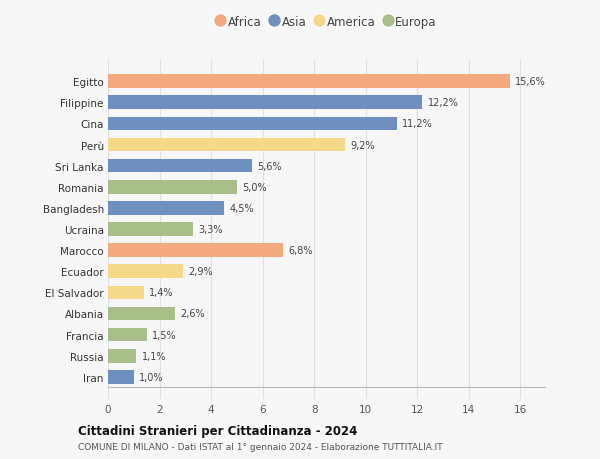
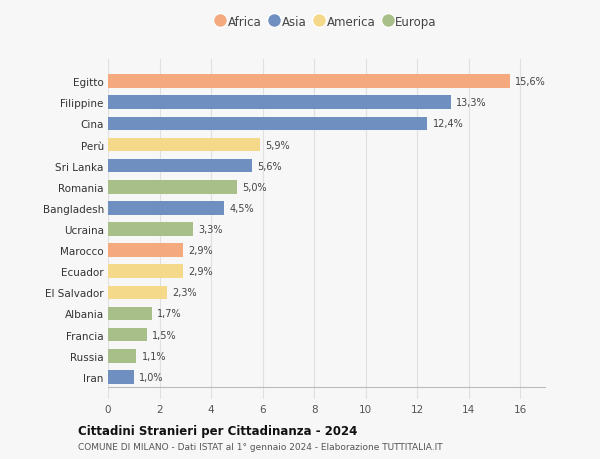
Filippine: 12,2% -> 13,3%
Cina: 11,2% -> 12,4%
Perù: 9,2% -> 5,9%
Marocco: 6,8% -> 2,9%
El Salvador: 1,4% -> 2,3%
Albania: 2,6% -> 1,7%
